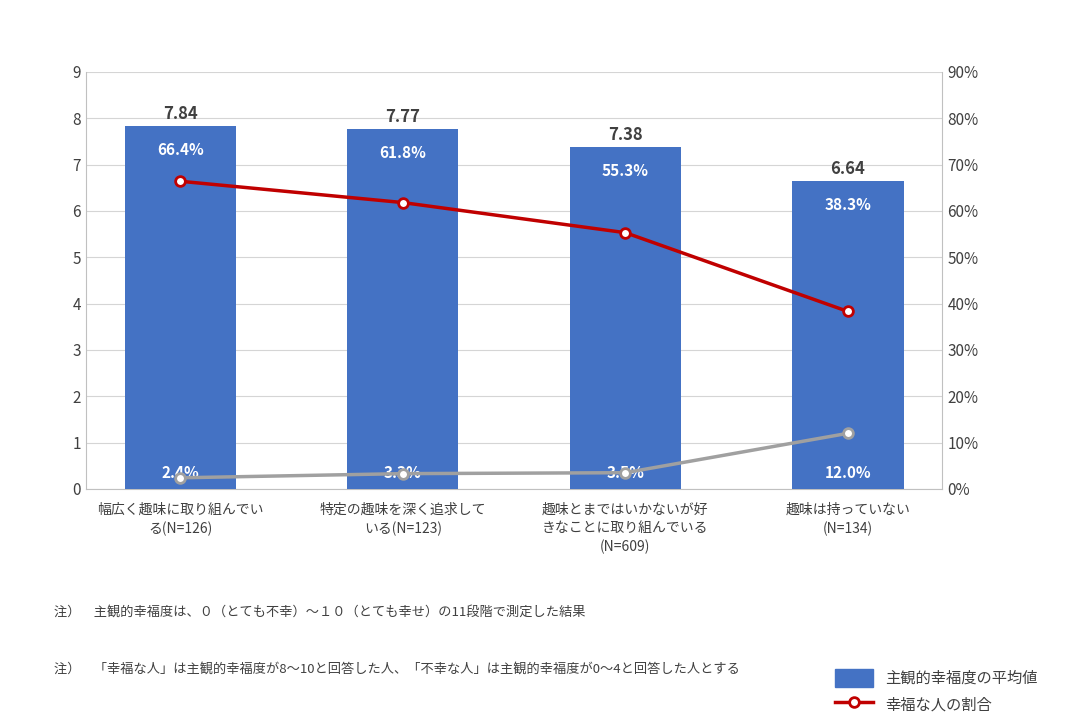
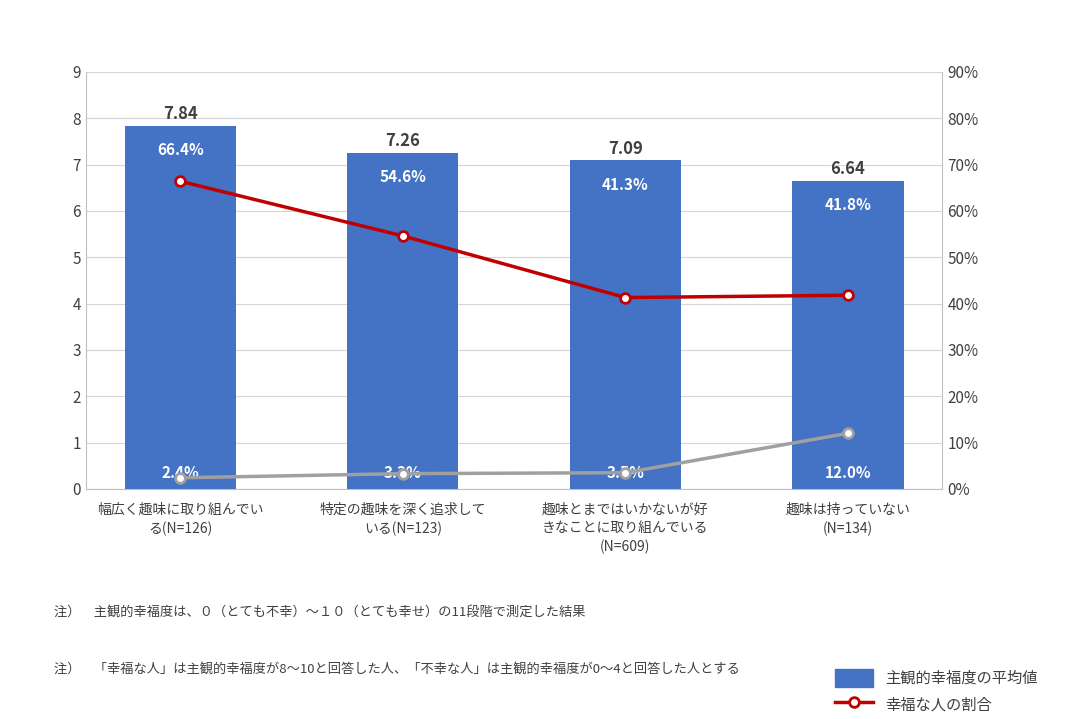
主観的幸福度の平均値/特定の趣味を深く追求して いる(N=123): 7.77 -> 7.26
幸福な人の割合/特定の趣味を深く追求して いる(N=123): 61.8% -> 54.6%
主観的幸福度の平均値/趣味とまではいかないが好 きなことに取り組んでいる (N=609): 7.38 -> 7.09
幸福な人の割合/趣味とまではいかないが好 きなことに取り組んでいる (N=609): 55.3% -> 41.3%
幸福な人の割合/趣味は持っていない (N=134): 38.3% -> 41.8%
